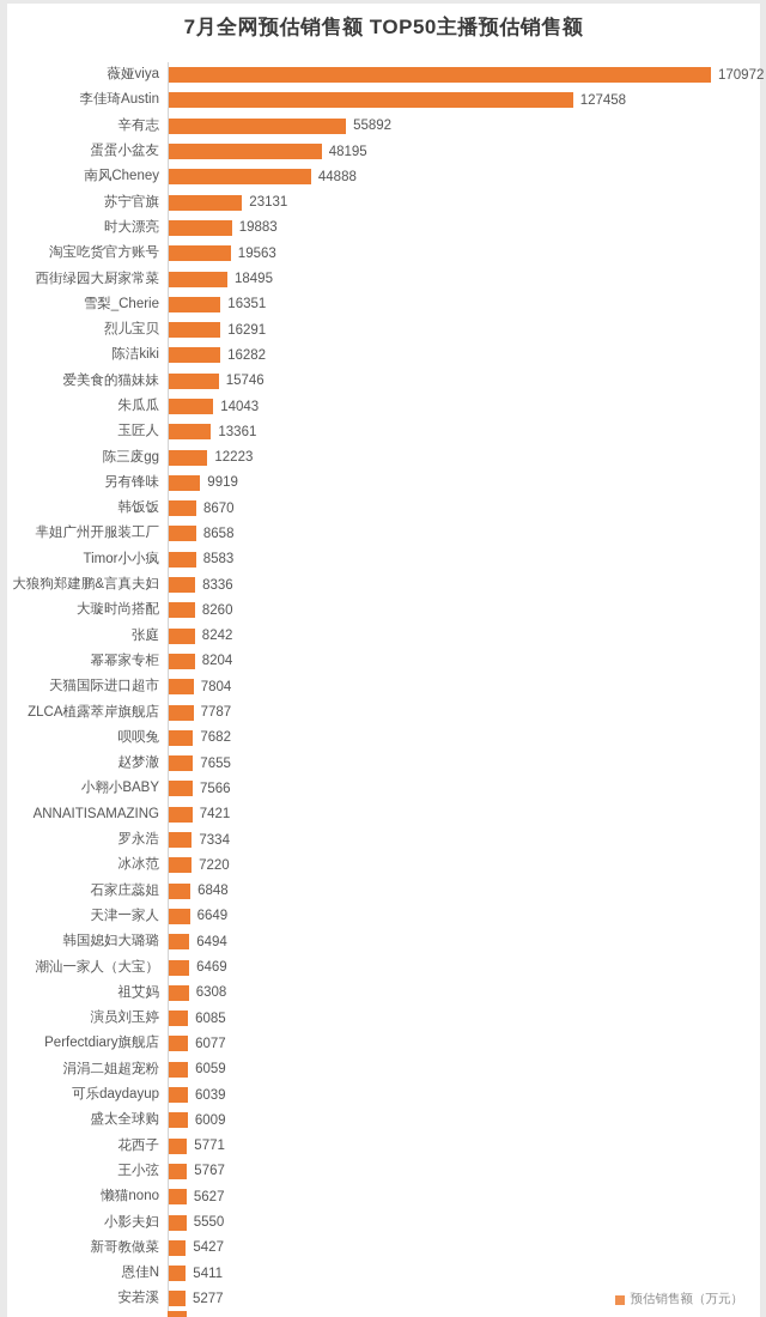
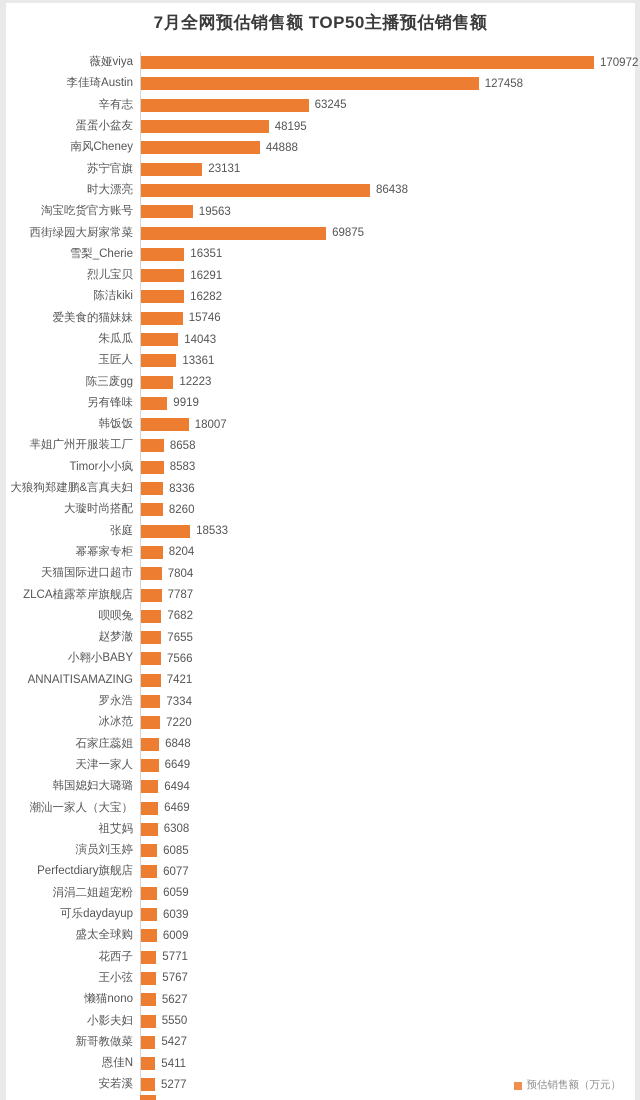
辛有志: 55892 -> 63245
时大漂亮: 19883 -> 86438
西街绿园大厨家常菜: 18495 -> 69875
韩饭饭: 8670 -> 18007
张庭: 8242 -> 18533
